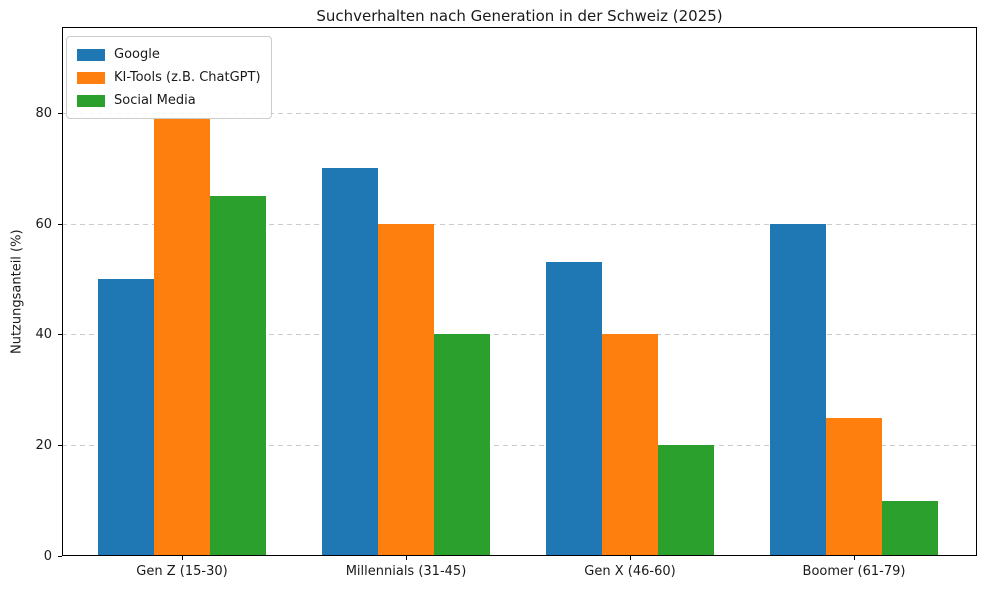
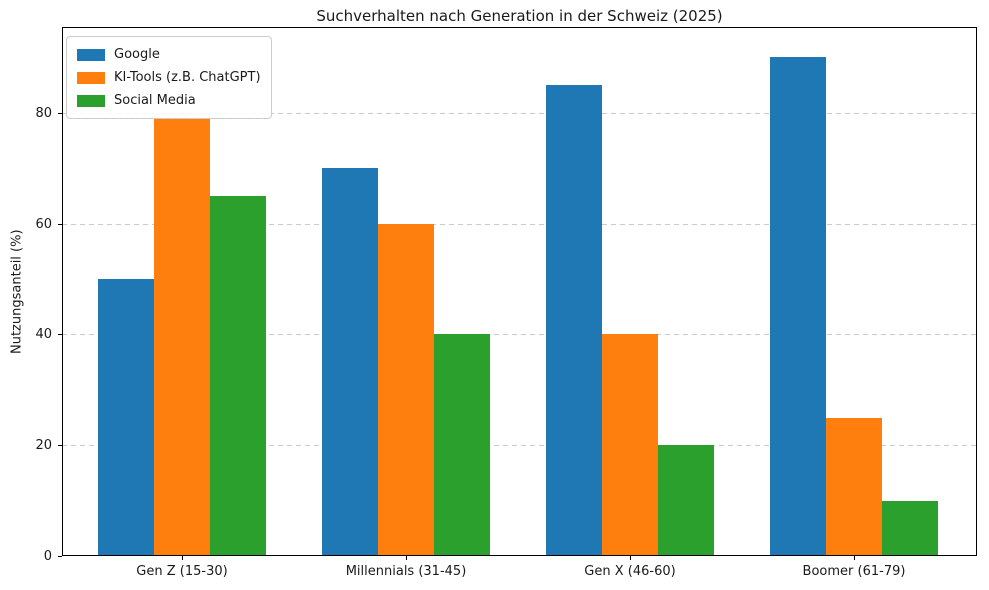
Google/Gen X (46-60): 53 -> 85
Google/Boomer (61-79): 60 -> 90
